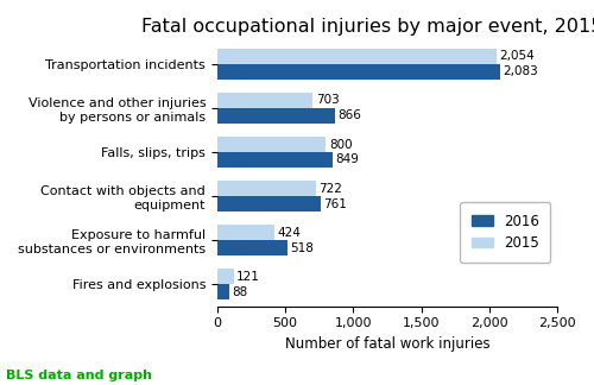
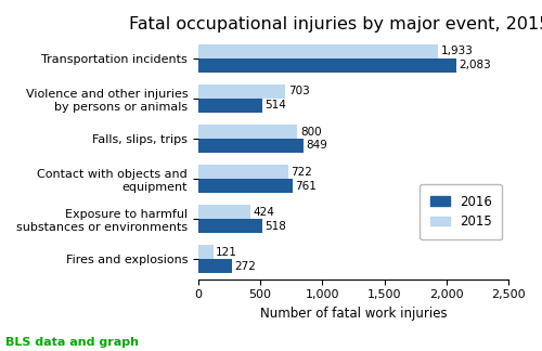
2015/Transportation incidents: 2,054 -> 1,933
2016/Violence and other injuries by persons or animals: 866 -> 514
2016/Fires and explosions: 88 -> 272
